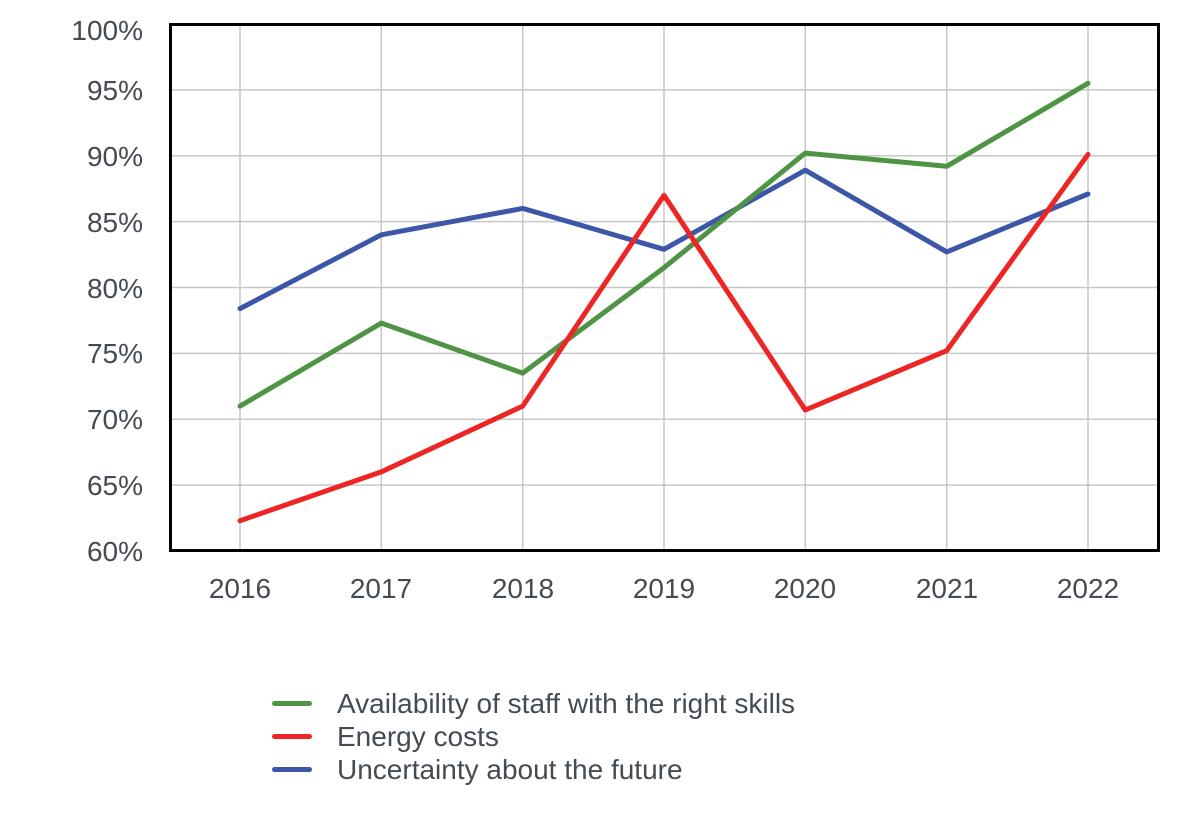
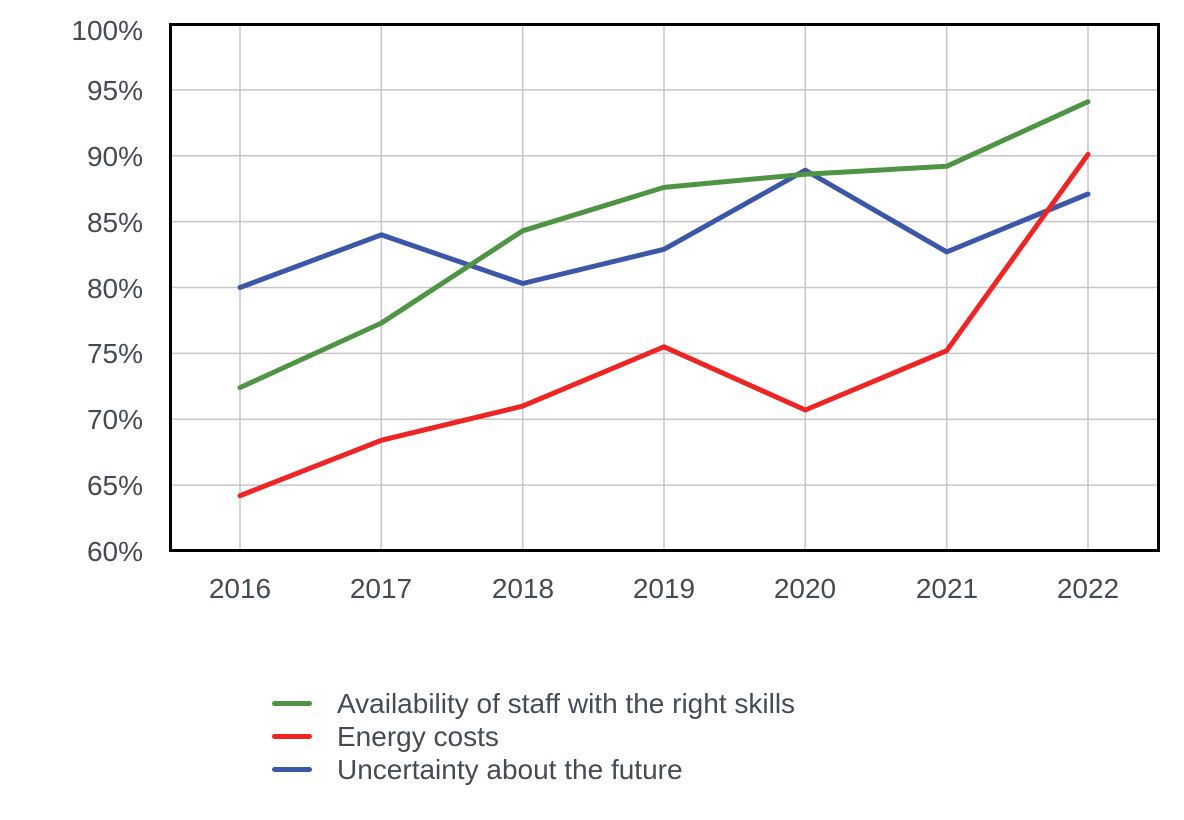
Availability of staff with the right skills/2016: 71.0% -> 72.4%
Energy costs/2016: 62.3% -> 64.2%
Uncertainty about the future/2016: 78.4% -> 80.0%
Energy costs/2017: 66.0% -> 68.4%
Availability of staff with the right skills/2018: 73.5% -> 84.3%
Uncertainty about the future/2018: 86.0% -> 80.3%
Availability of staff with the right skills/2019: 81.5% -> 87.6%
Energy costs/2019: 87.0% -> 75.5%
Availability of staff with the right skills/2020: 90.2% -> 88.6%
Availability of staff with the right skills/2022: 95.5% -> 94.1%
